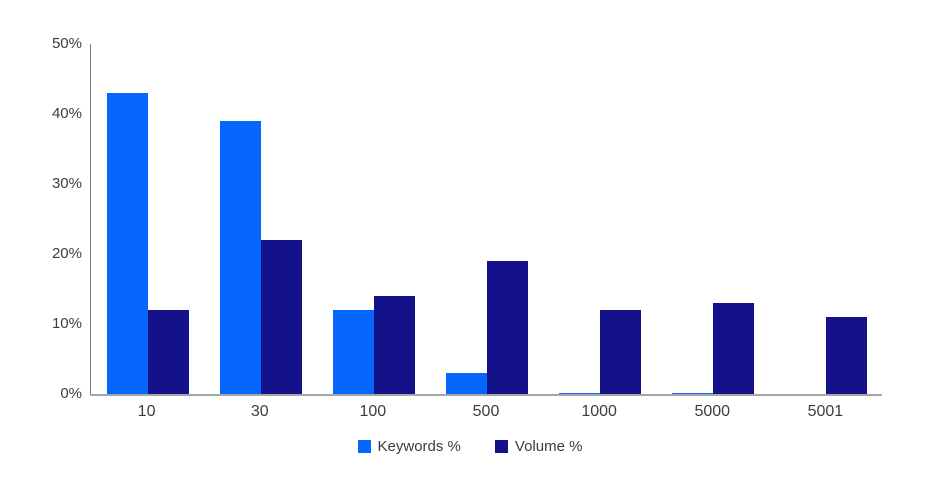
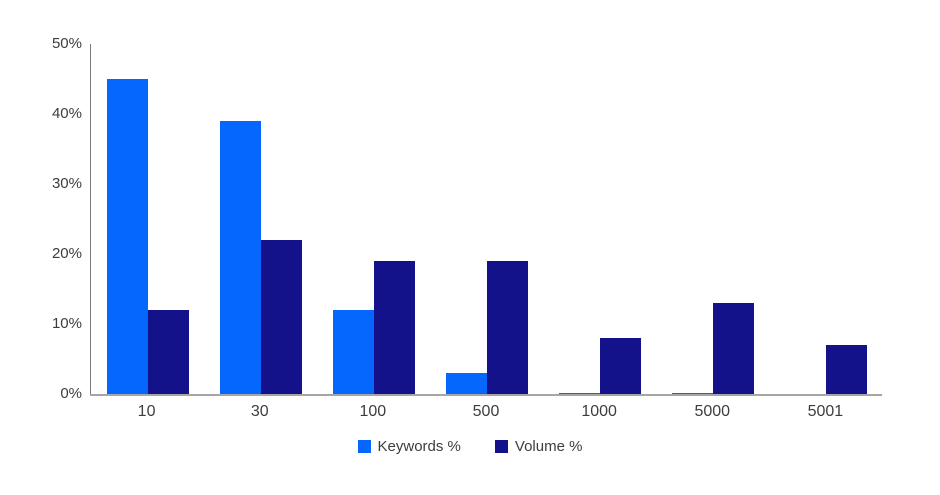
Keywords %/10: 43% -> 45%
Volume %/100: 14% -> 19%
Volume %/1000: 12% -> 8%
Volume %/5001: 11% -> 7%
